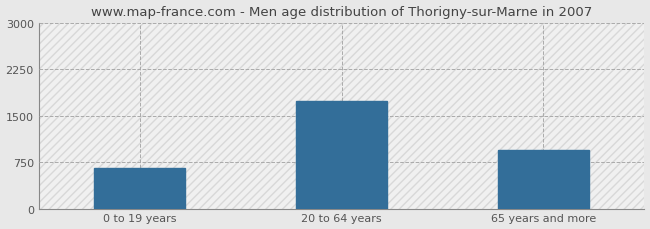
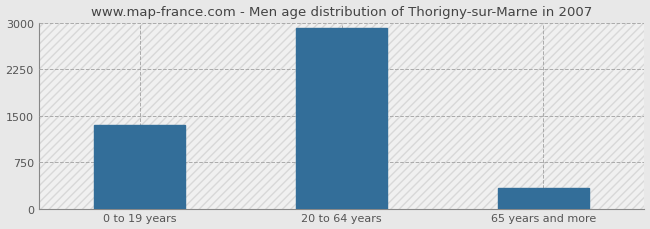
0 to 19 years: 660 -> 1350
20 to 64 years: 1740 -> 2920
65 years and more: 940 -> 320
